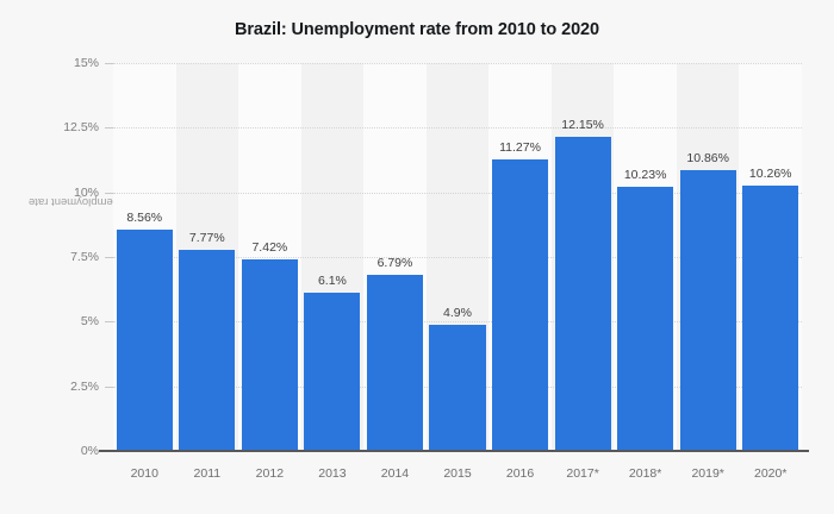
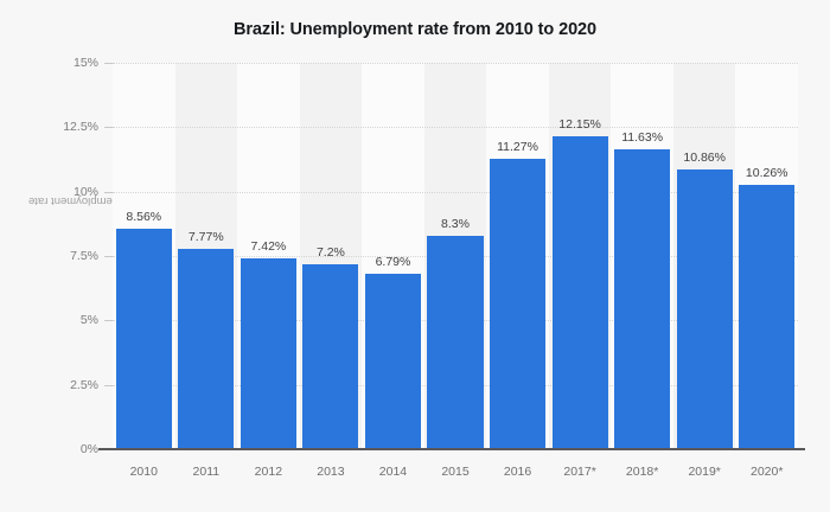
2013: 6.1% -> 7.2%
2015: 4.9% -> 8.3%
2018*: 10.23% -> 11.63%
